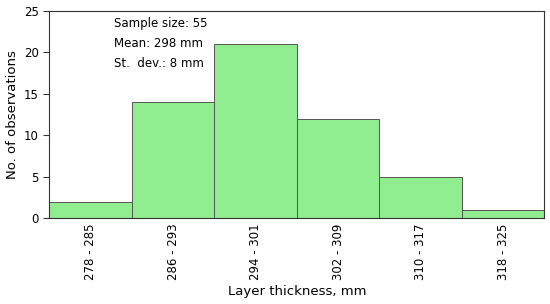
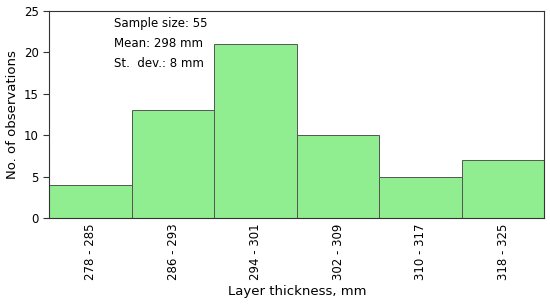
278 - 285: 2 -> 4
286 - 293: 14 -> 13
302 - 309: 12 -> 10
318 - 325: 1 -> 7
